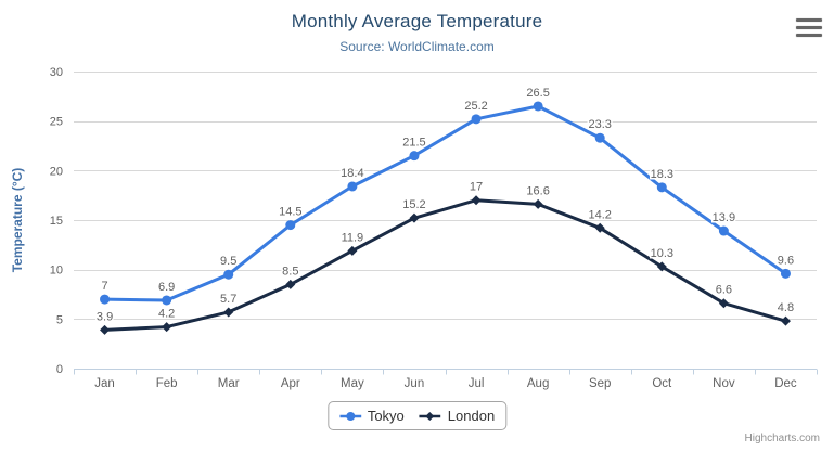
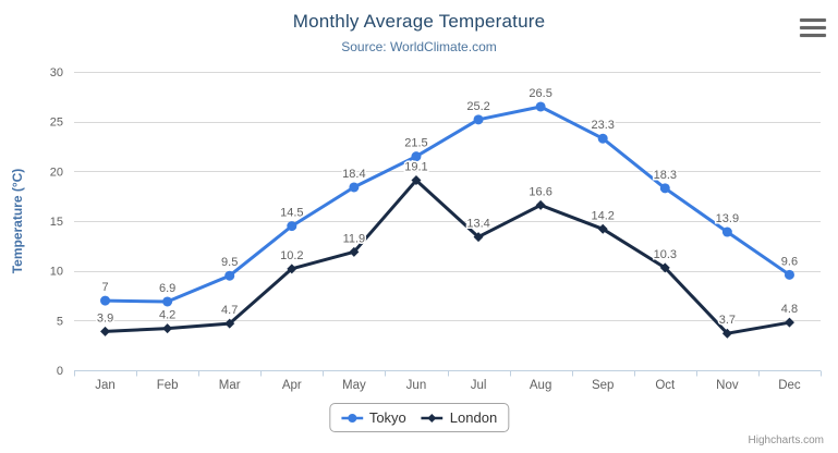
London/Mar: 5.7 -> 4.7
London/Apr: 8.5 -> 10.2
London/Jun: 15.2 -> 19.1
London/Jul: 17 -> 13.4
London/Nov: 6.6 -> 3.7
